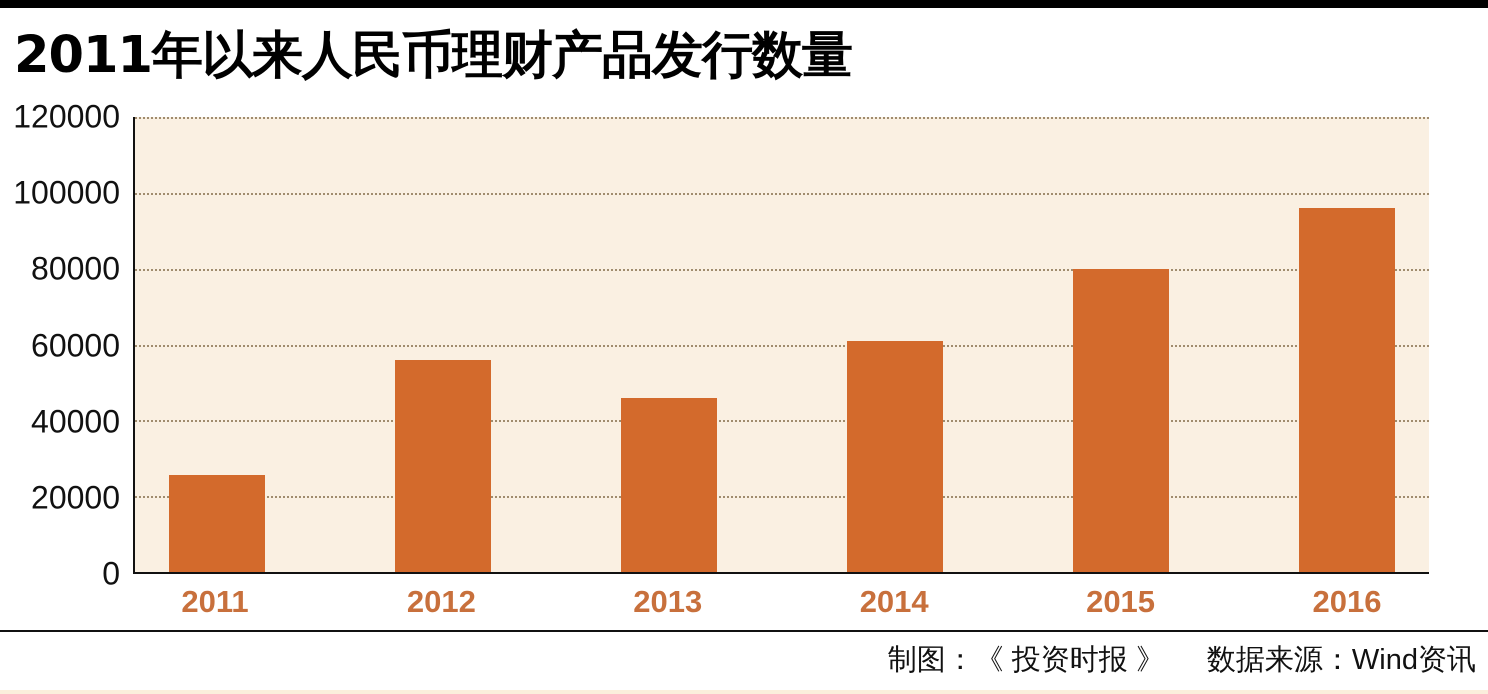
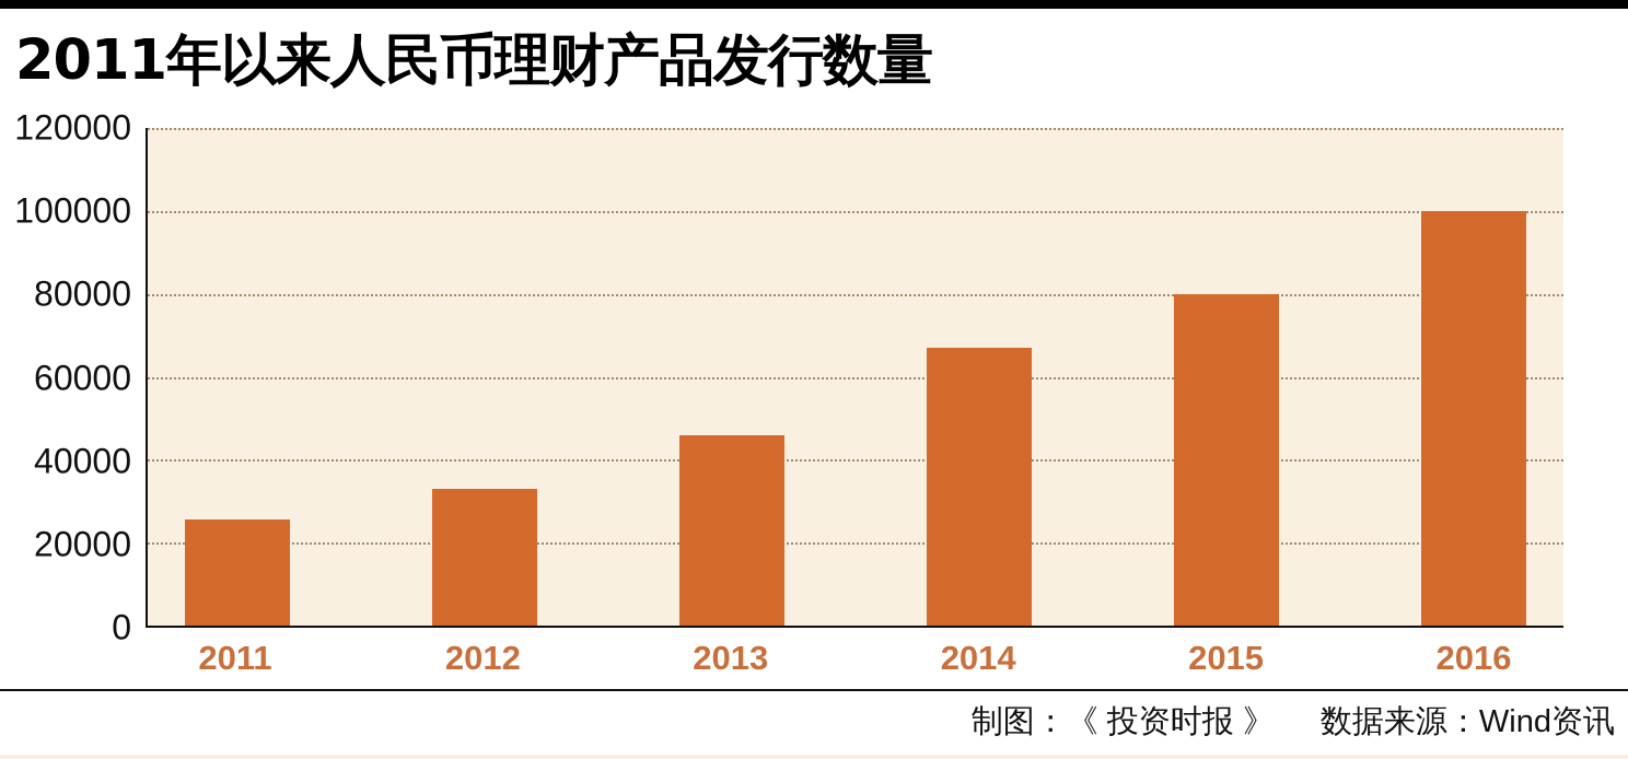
2012: 56000 -> 33000
2014: 61000 -> 67000
2016: 96000 -> 100000
